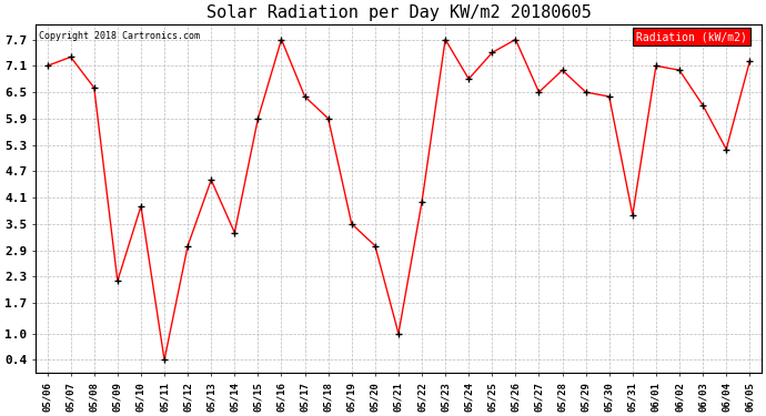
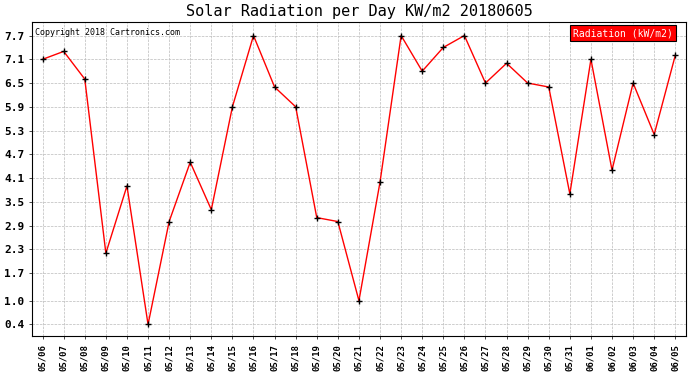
05/19: 3.5 -> 3.1
06/02: 7.0 -> 4.3
06/03: 6.2 -> 6.5
